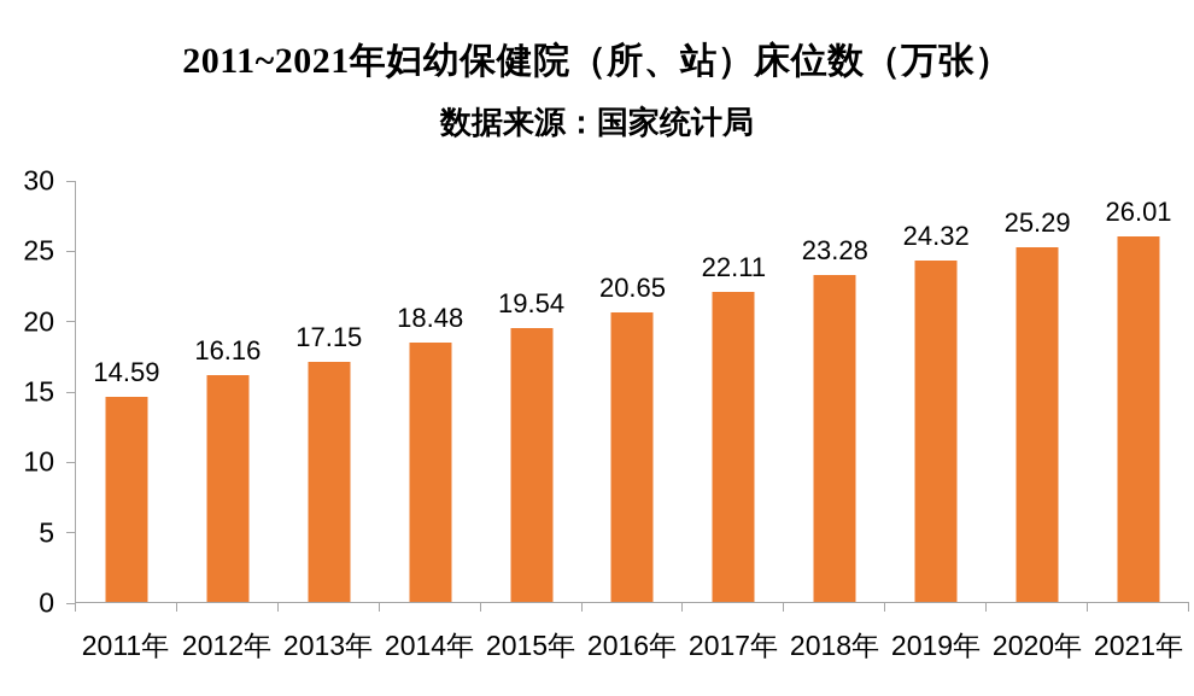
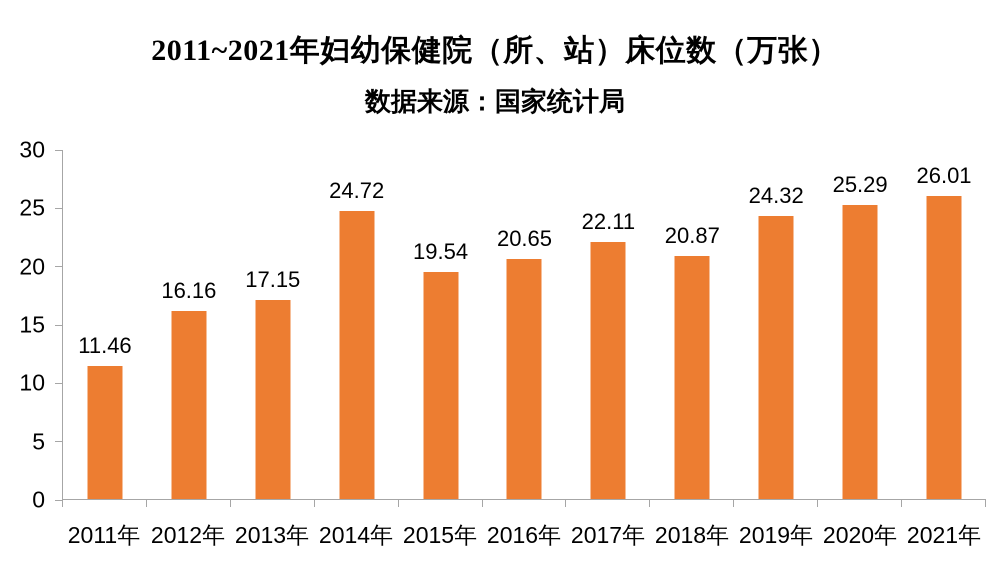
2011年: 14.59 -> 11.46
2014年: 18.48 -> 24.72
2018年: 23.28 -> 20.87
